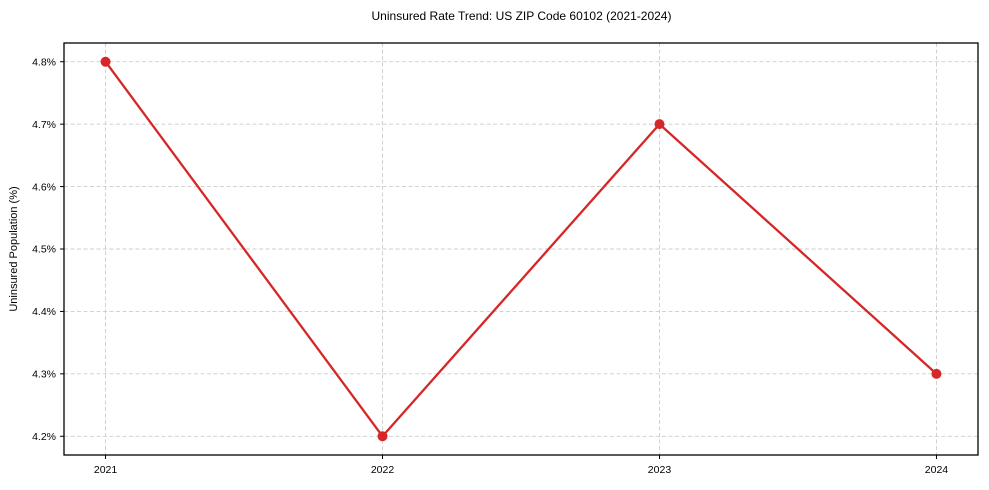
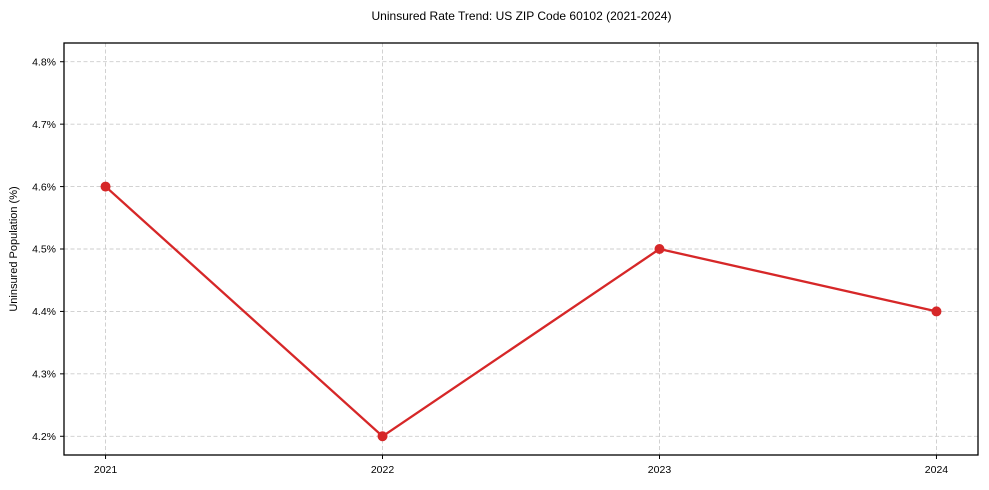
2021: 4.8% -> 4.6%
2023: 4.7% -> 4.5%
2024: 4.3% -> 4.4%
